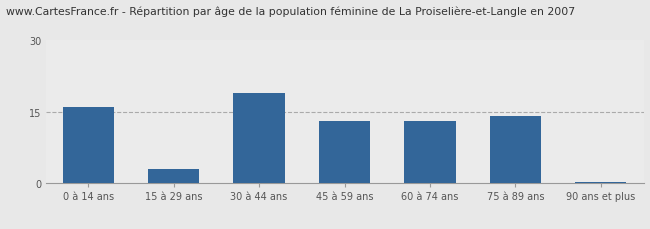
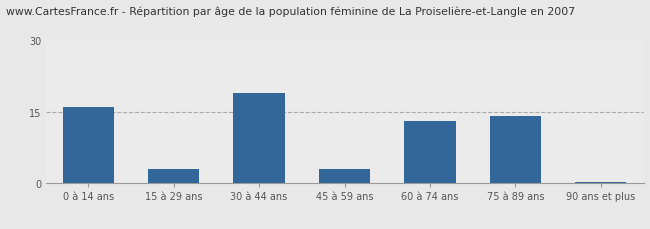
45 à 59 ans: 13.0 -> 3.0
